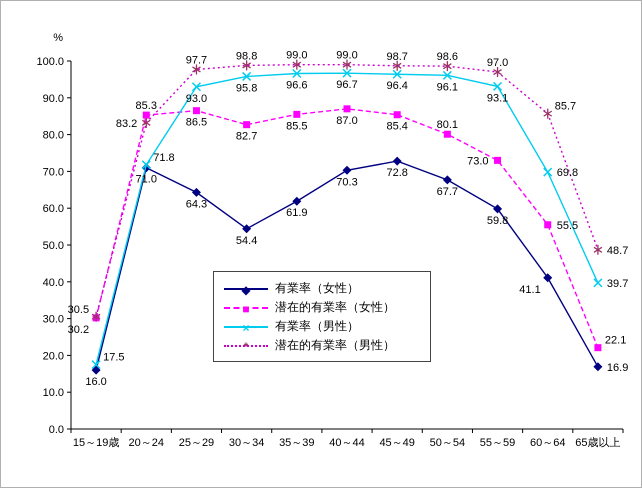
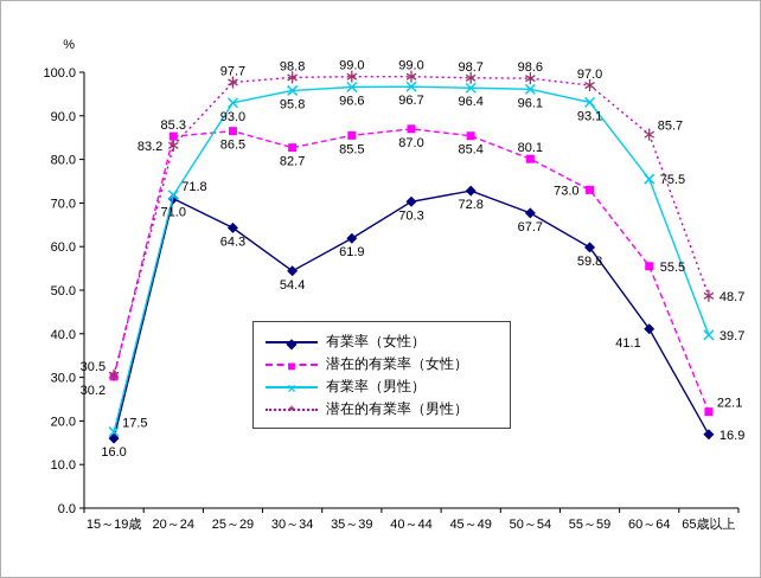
有業率（男性）/60～64: 69.8 -> 75.5
